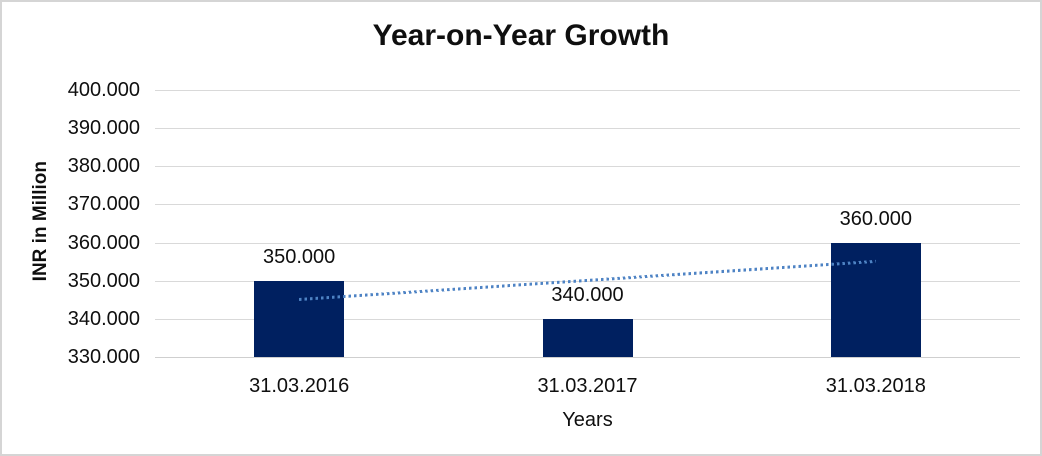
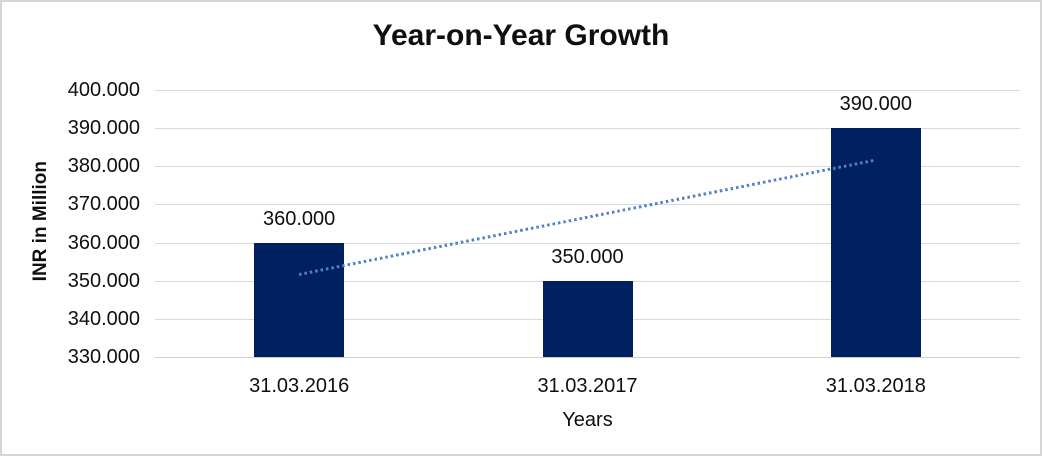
31.03.2016: 350.000 -> 360.000
31.03.2017: 340.000 -> 350.000
31.03.2018: 360.000 -> 390.000
